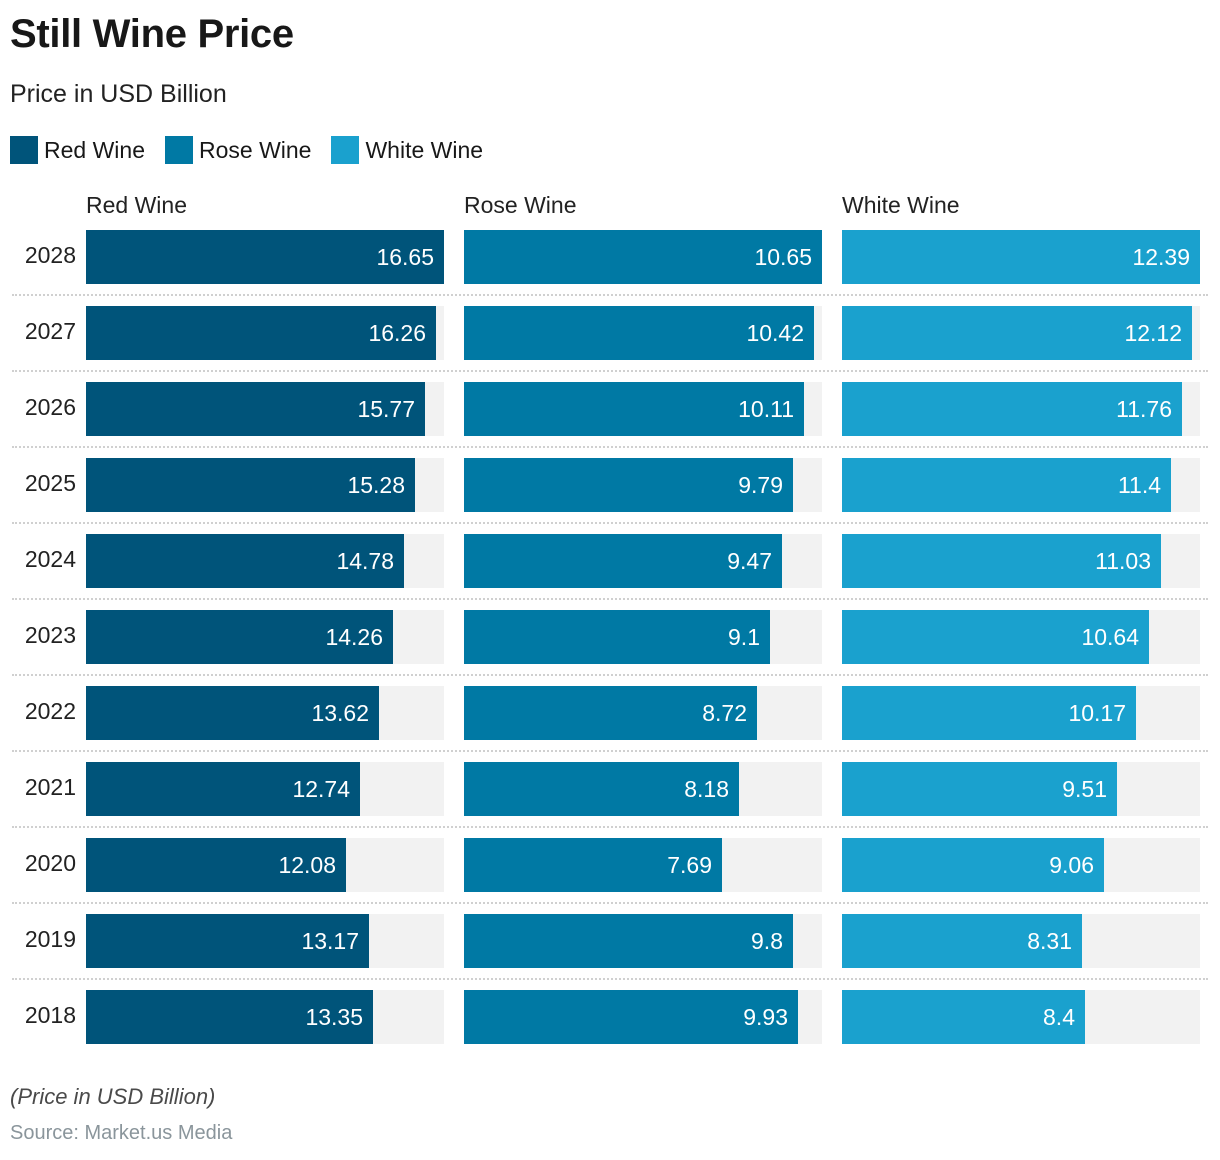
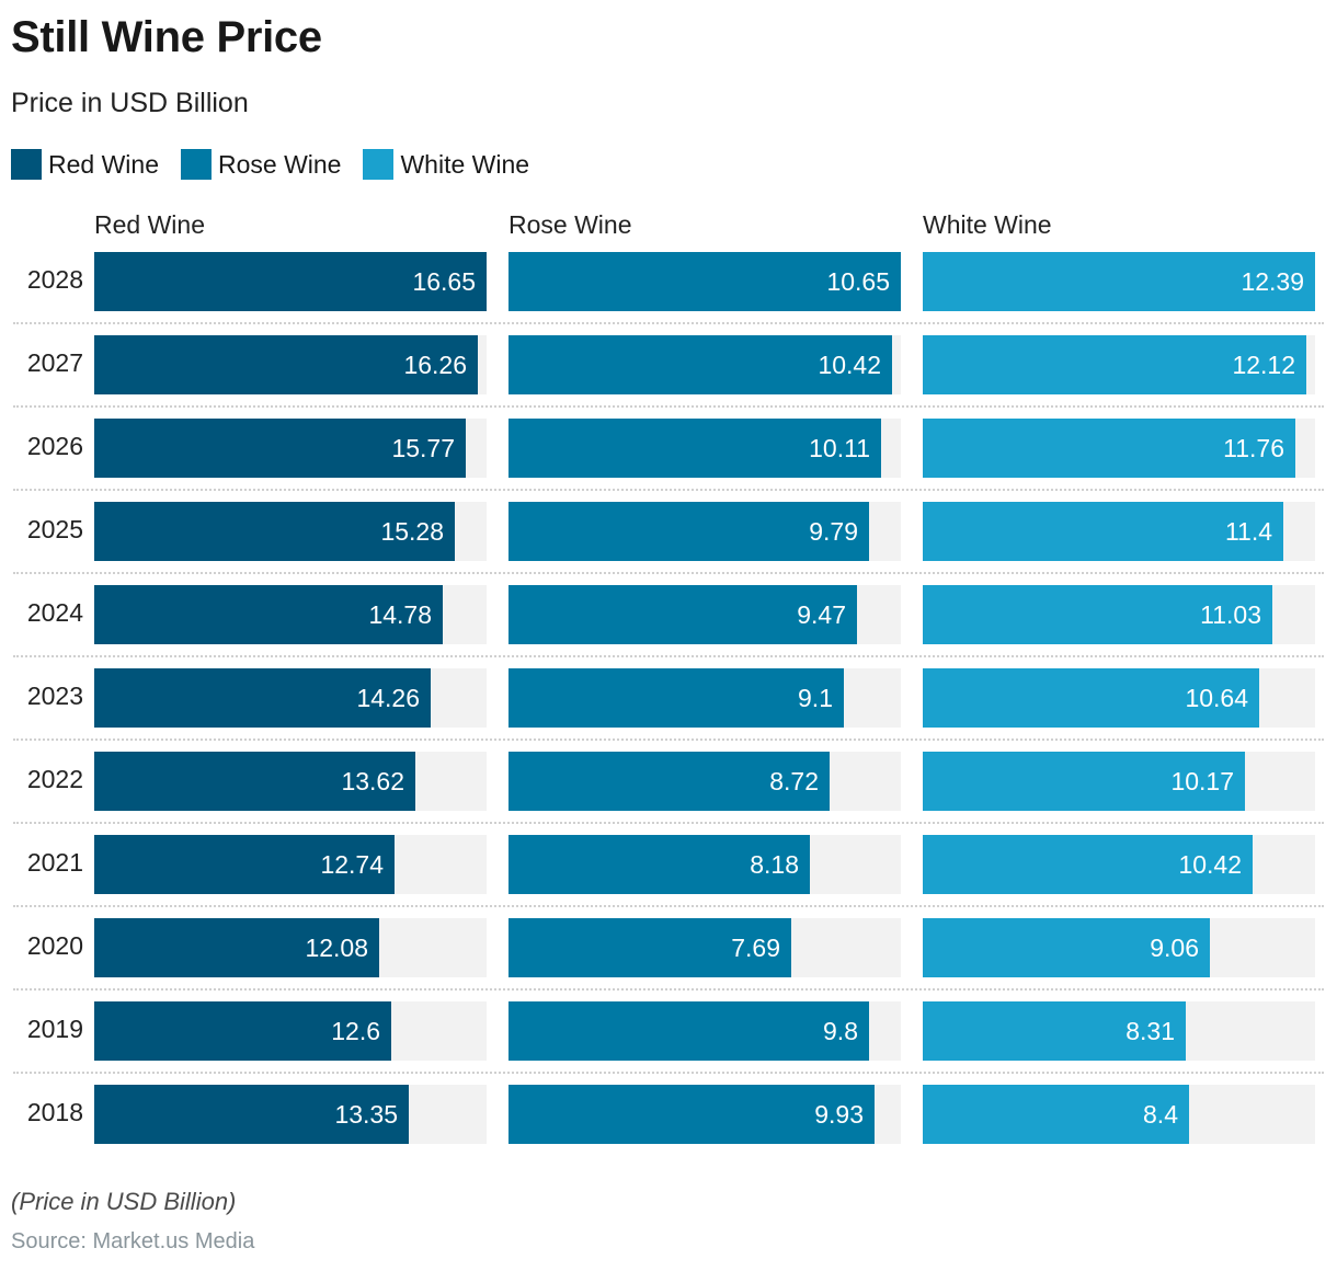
White Wine/2021: 9.51 -> 10.42
Red Wine/2019: 13.17 -> 12.6
